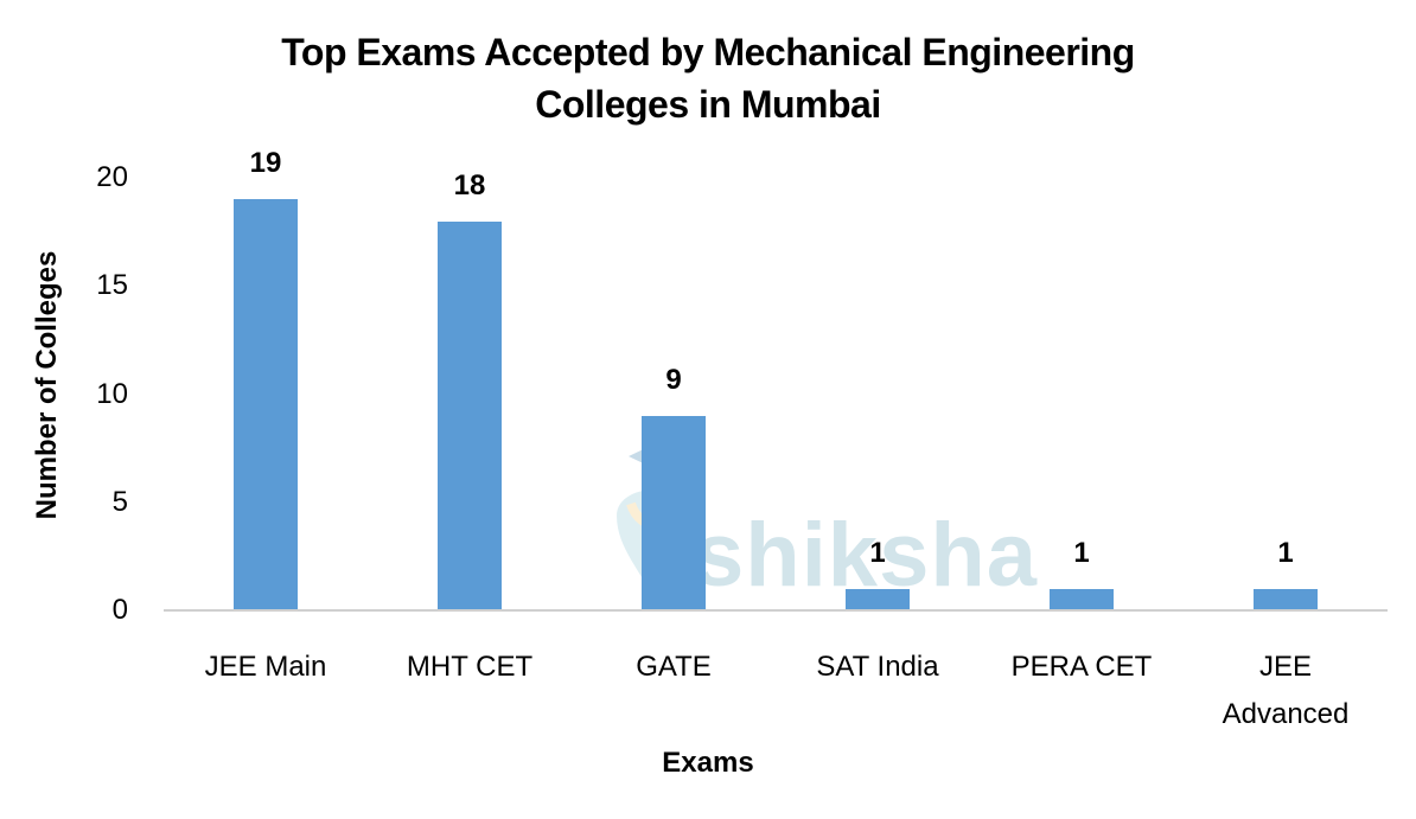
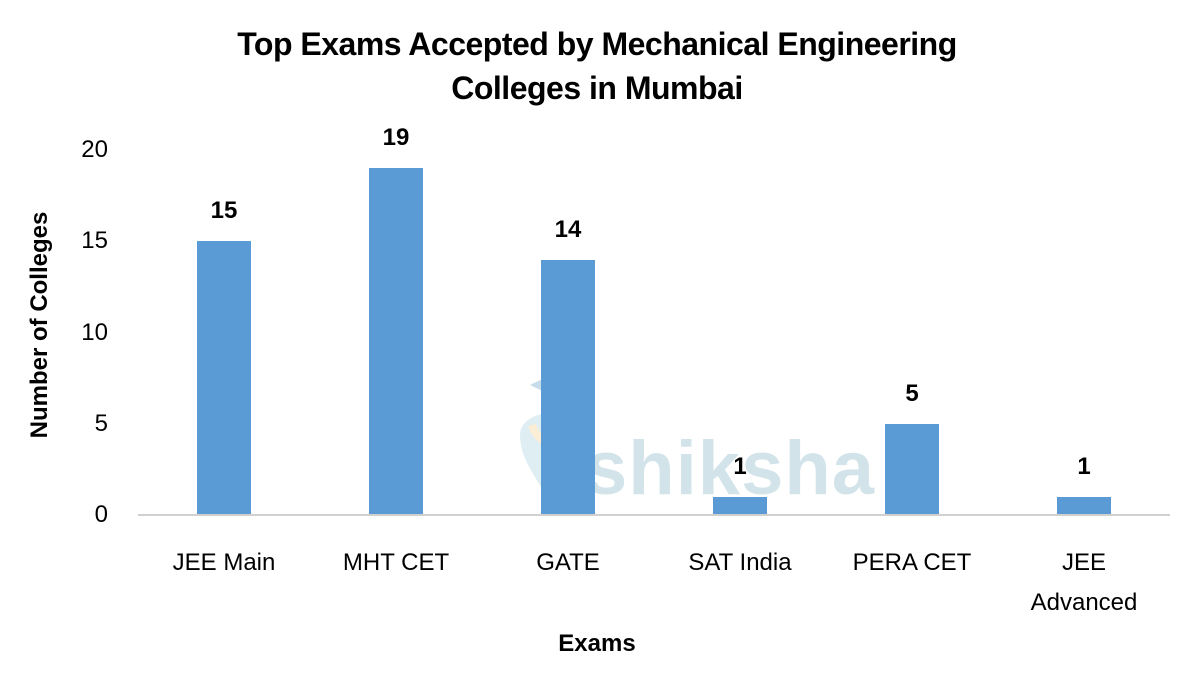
JEE Main: 19 -> 15
MHT CET: 18 -> 19
GATE: 9 -> 14
PERA CET: 1 -> 5
